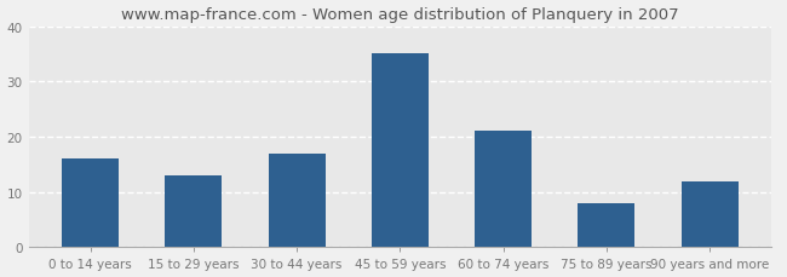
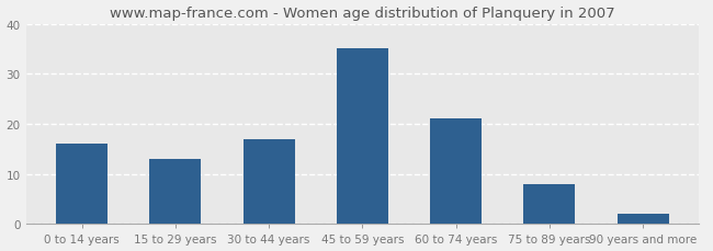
90 years and more: 12 -> 2
